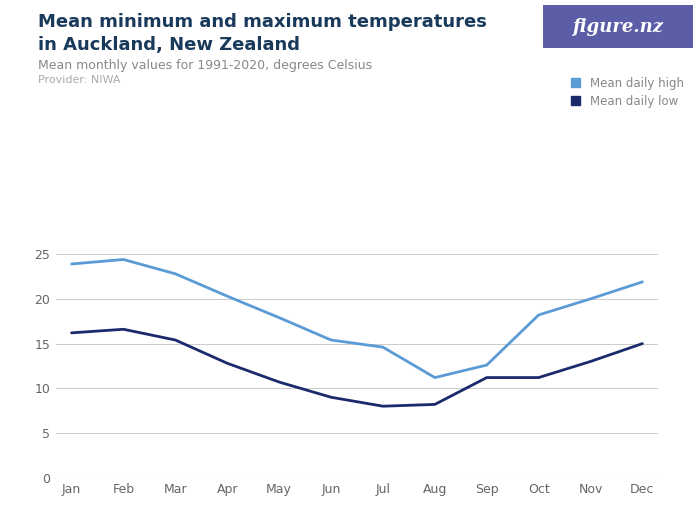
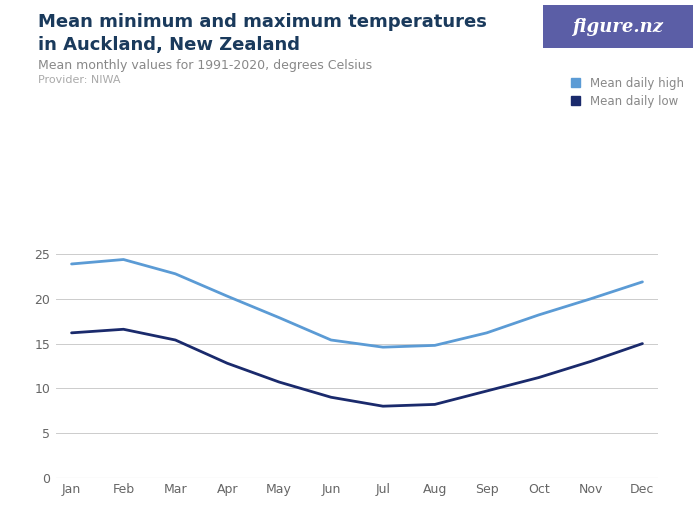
Mean daily high/Aug: 11.2 -> 14.8
Mean daily high/Sep: 12.6 -> 16.2
Mean daily low/Sep: 11.2 -> 9.7
